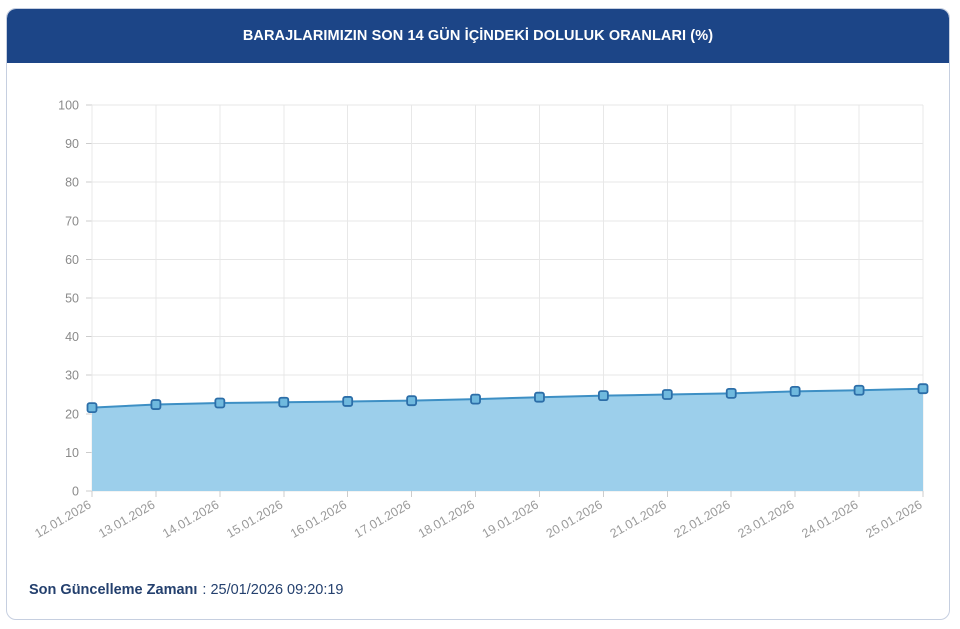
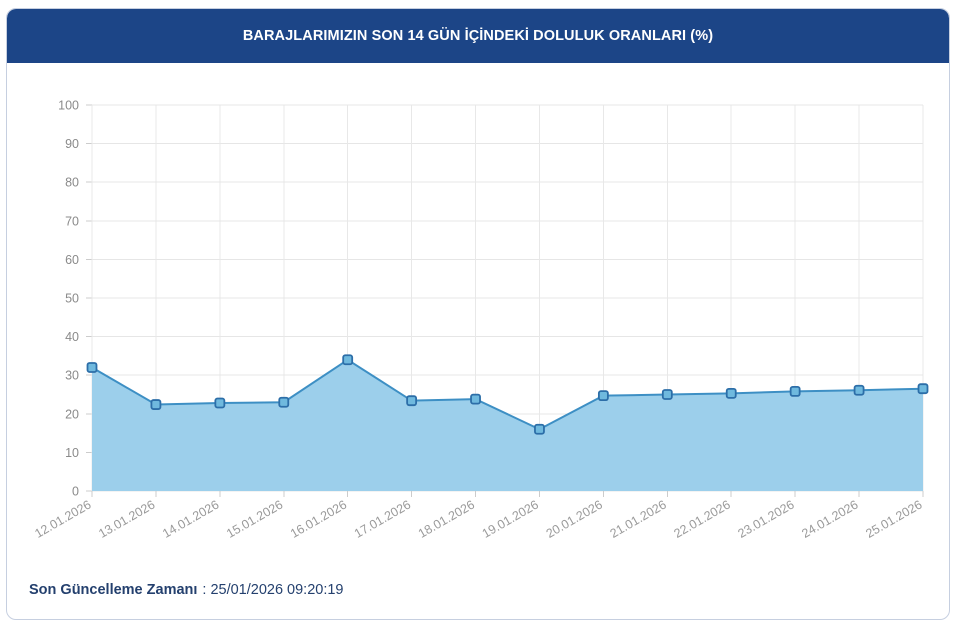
12.01.2026: 22 -> 32
16.01.2026: 23 -> 34
19.01.2026: 24 -> 16
